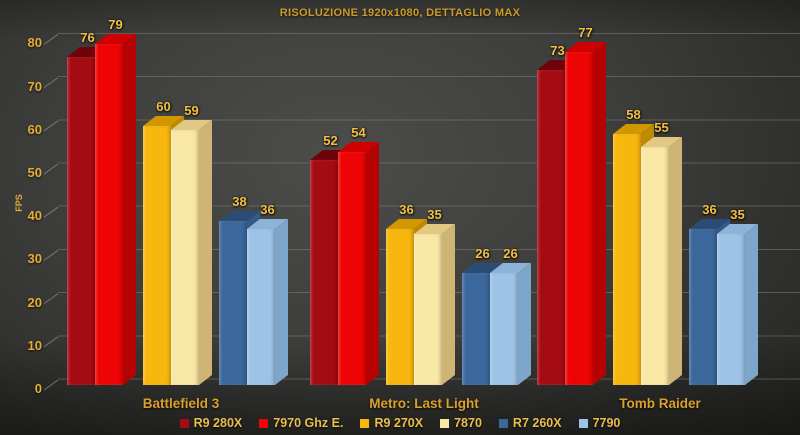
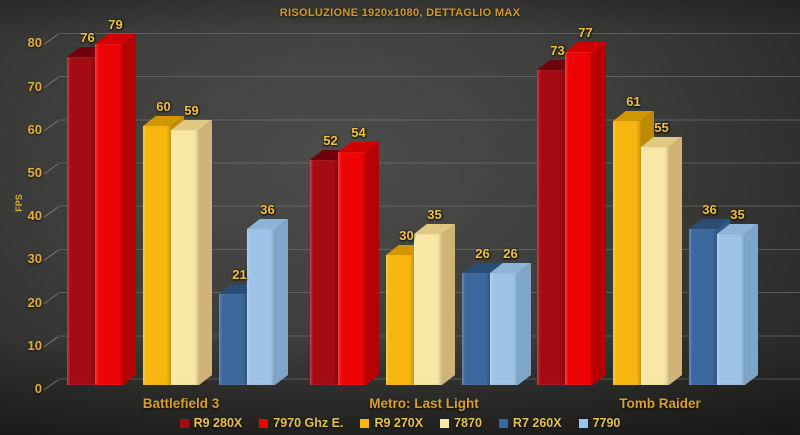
R7 260X/Battlefield 3: 38 -> 21
R9 270X/Metro: Last Light: 36 -> 30
R9 270X/Tomb Raider: 58 -> 61
